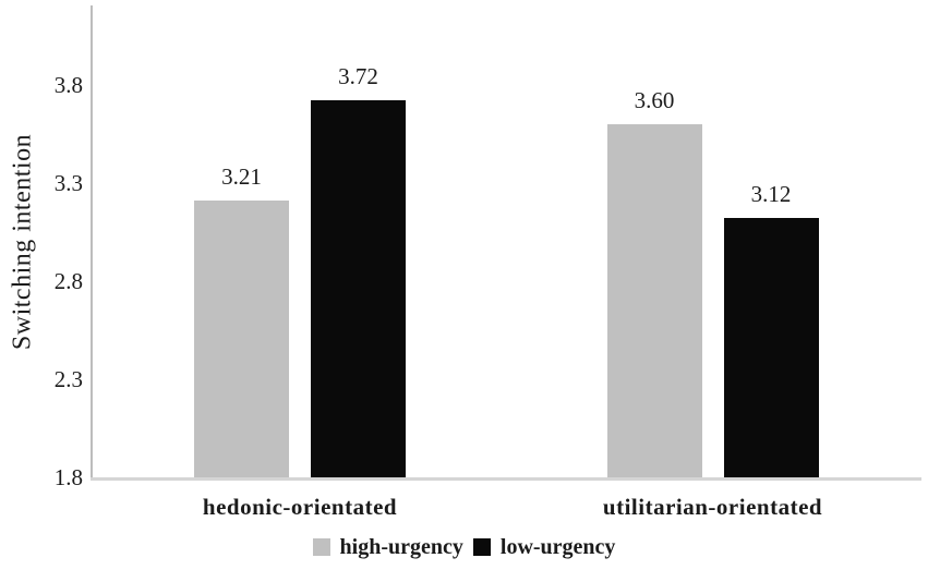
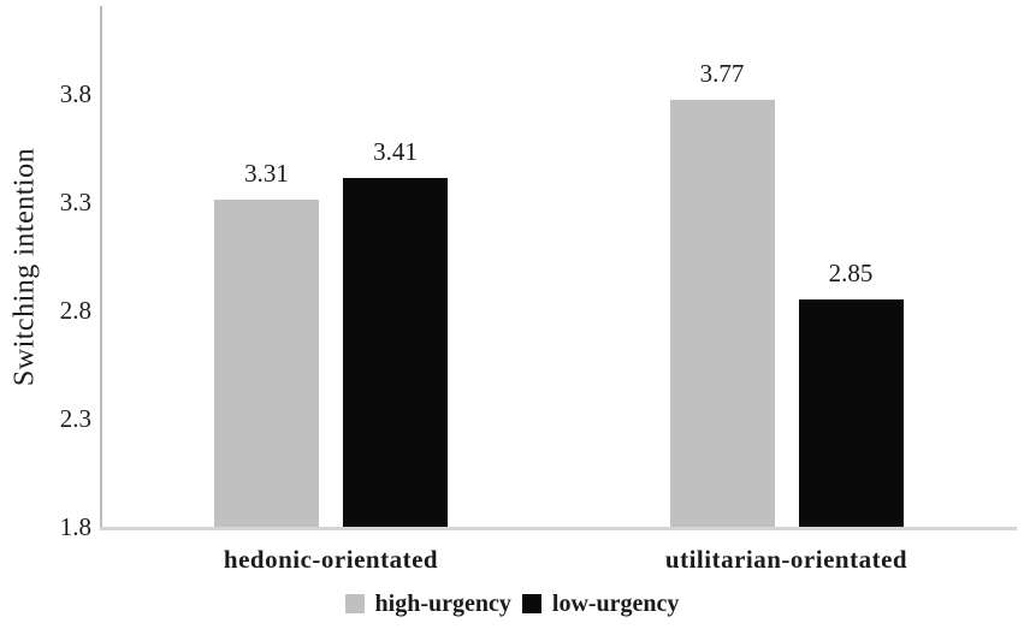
high-urgency/hedonic-orientated: 3.21 -> 3.31
low-urgency/hedonic-orientated: 3.72 -> 3.41
high-urgency/utilitarian-orientated: 3.60 -> 3.77
low-urgency/utilitarian-orientated: 3.12 -> 2.85
